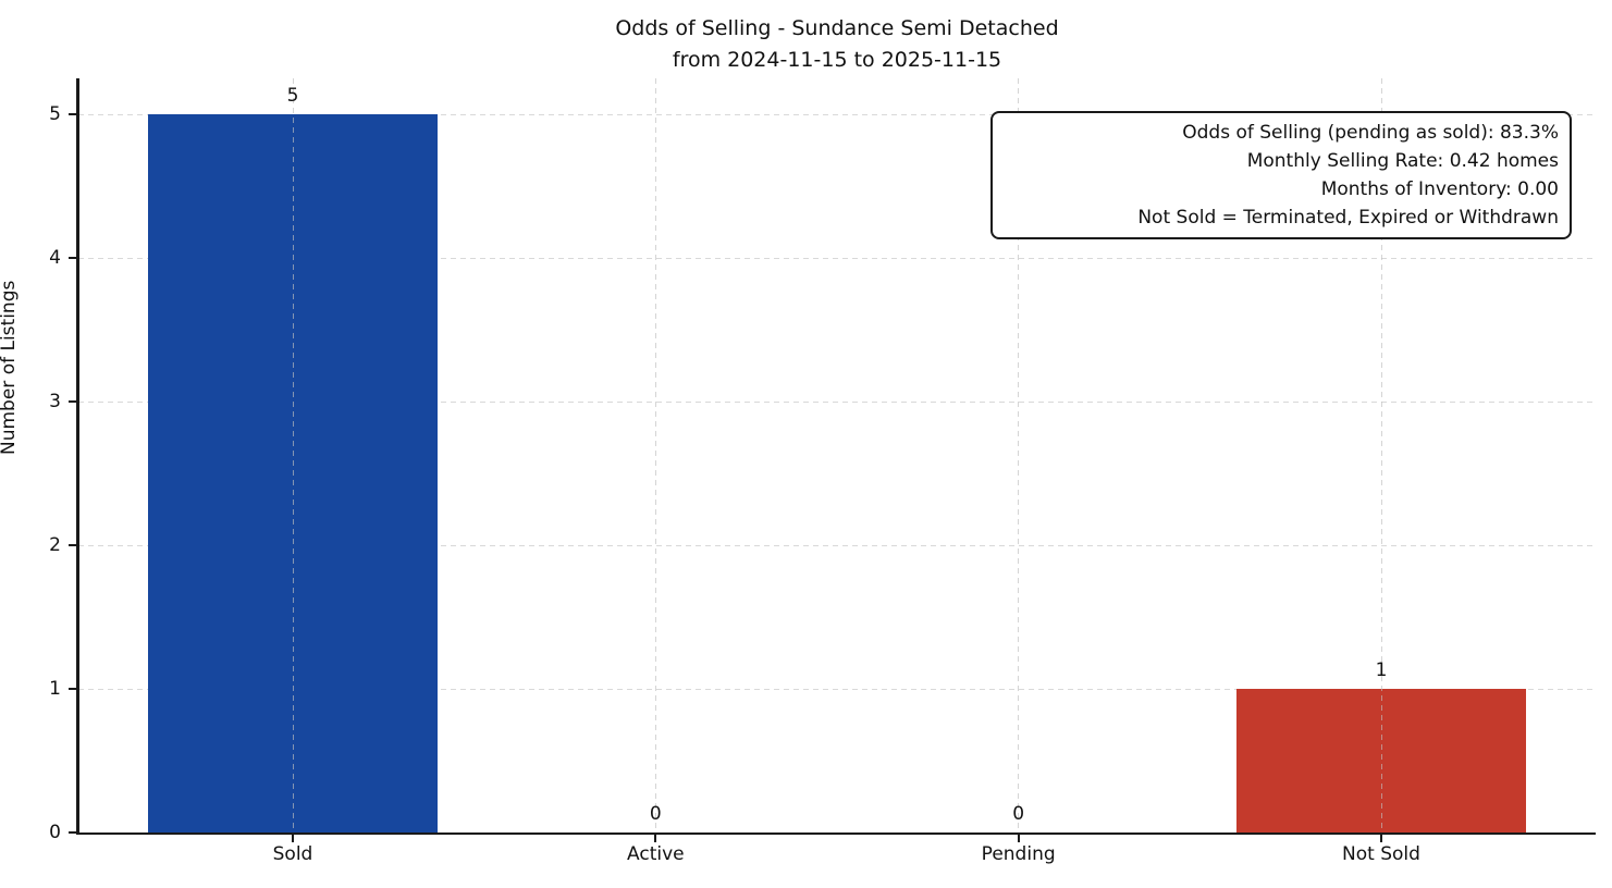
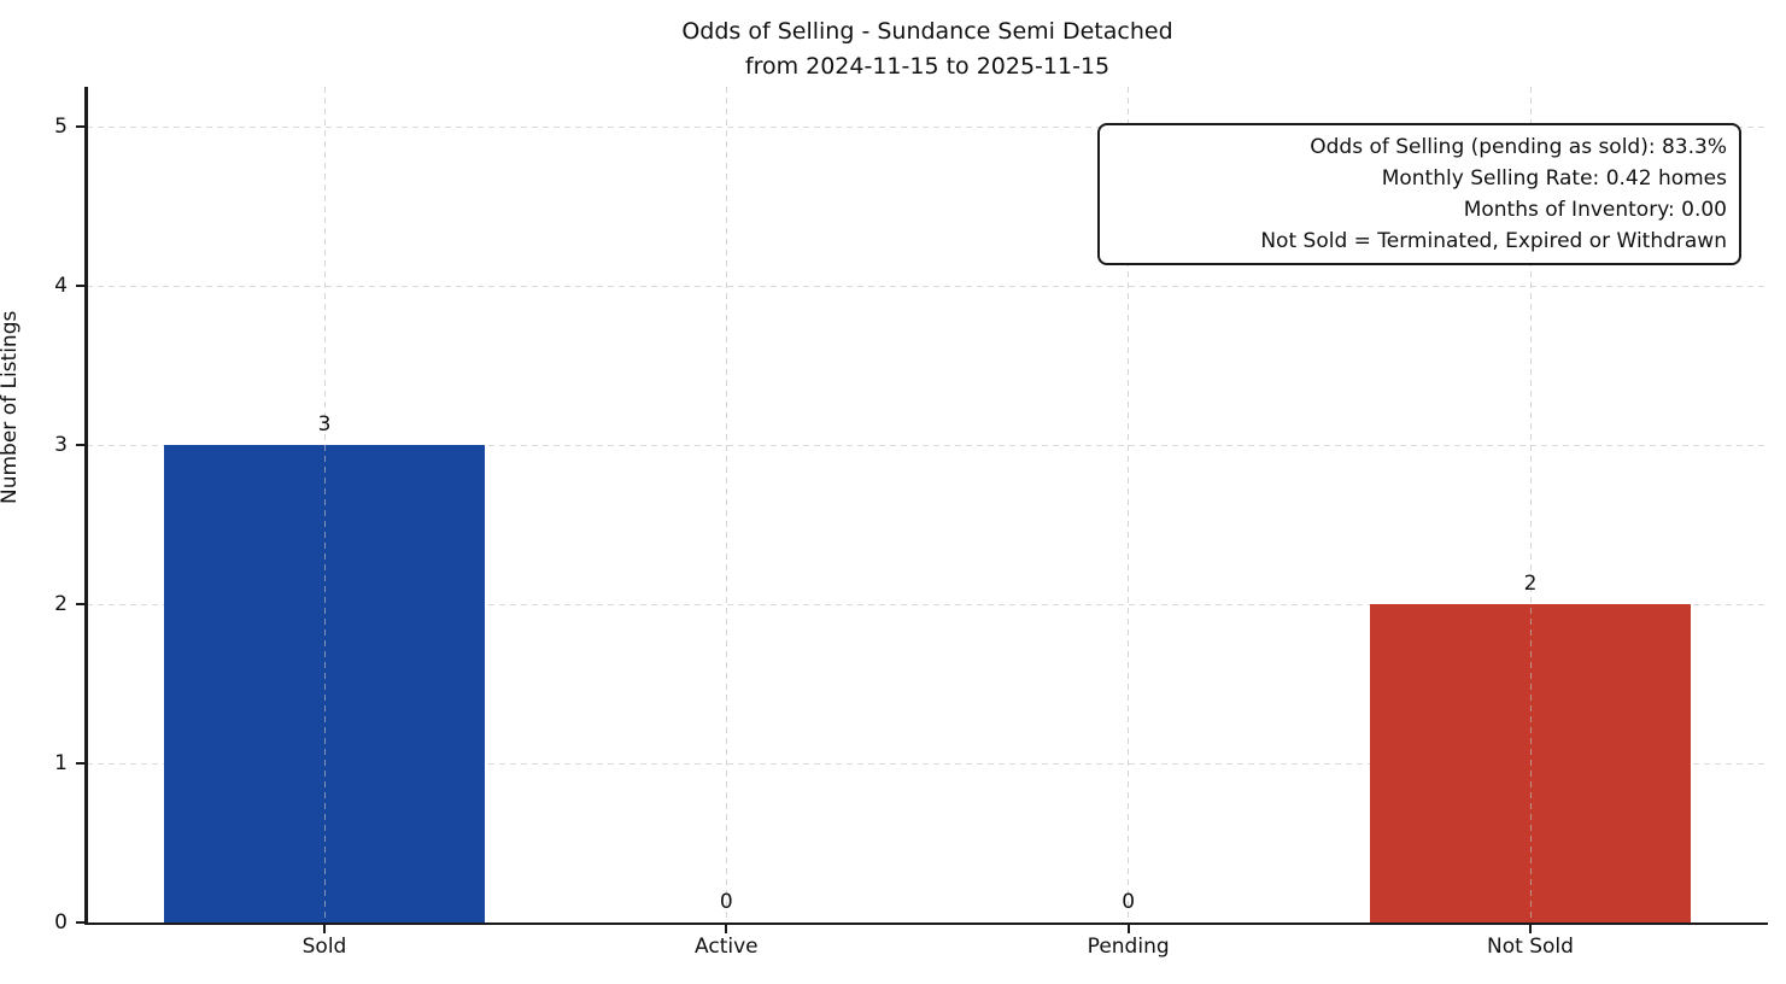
Sold: 5 -> 3
Not Sold: 1 -> 2
